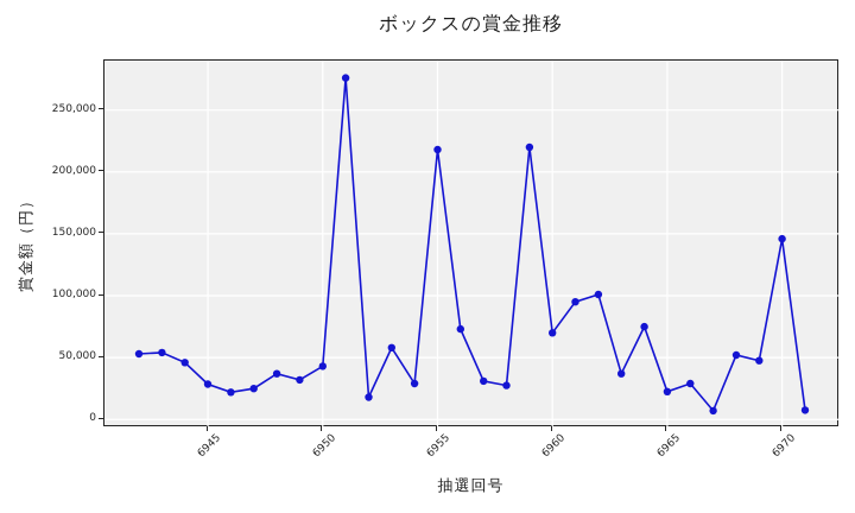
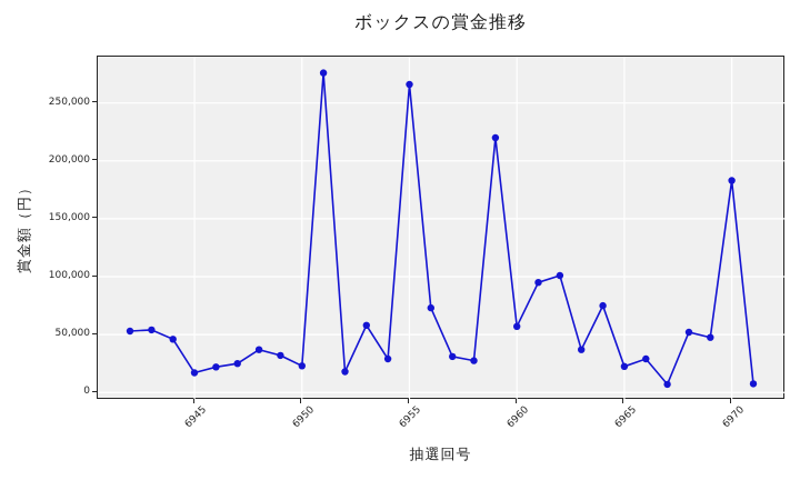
6945: 28000 -> 17000
6950: 43000 -> 23000
6955: 218000 -> 266000
6960: 70000 -> 57000
6970: 146000 -> 183000
